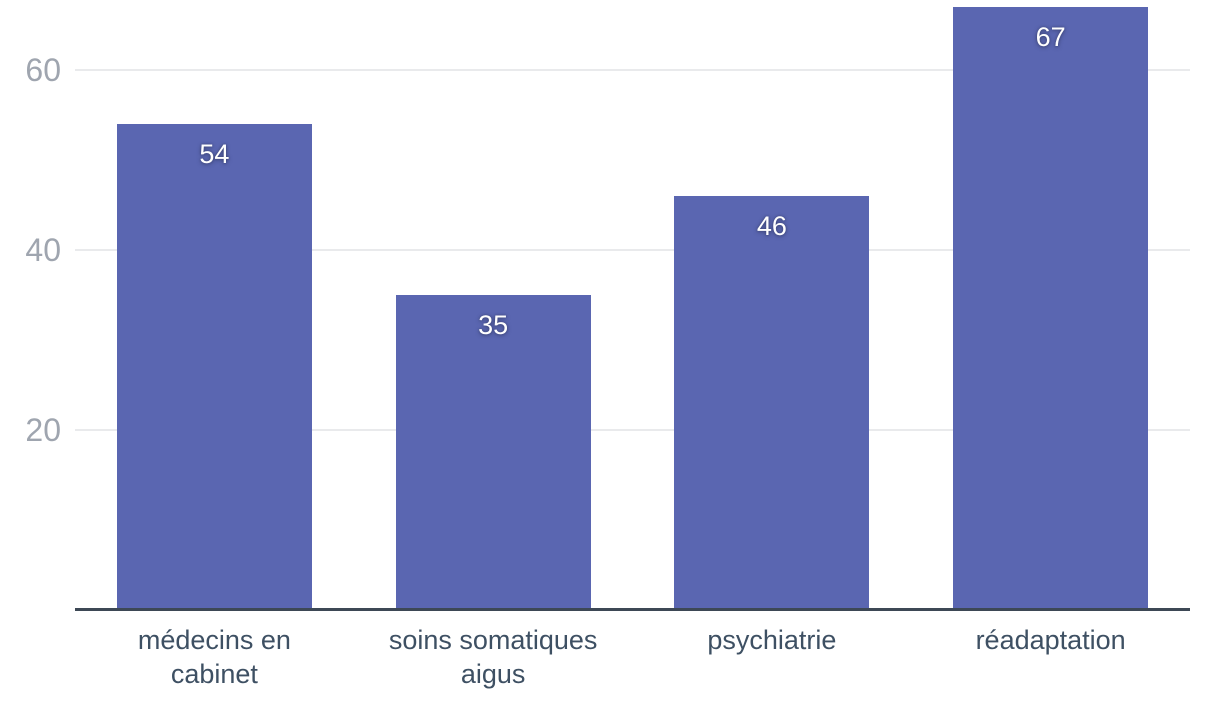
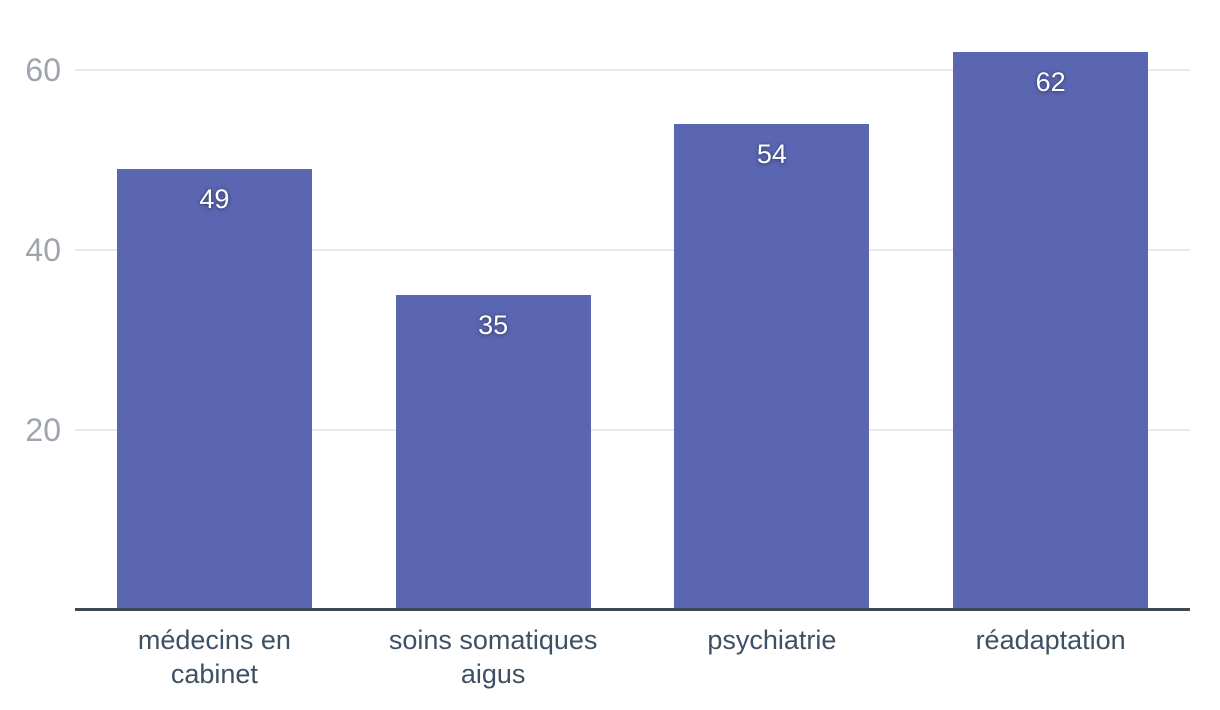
médecins en cabinet: 54 -> 49
psychiatrie: 46 -> 54
réadaptation: 67 -> 62
